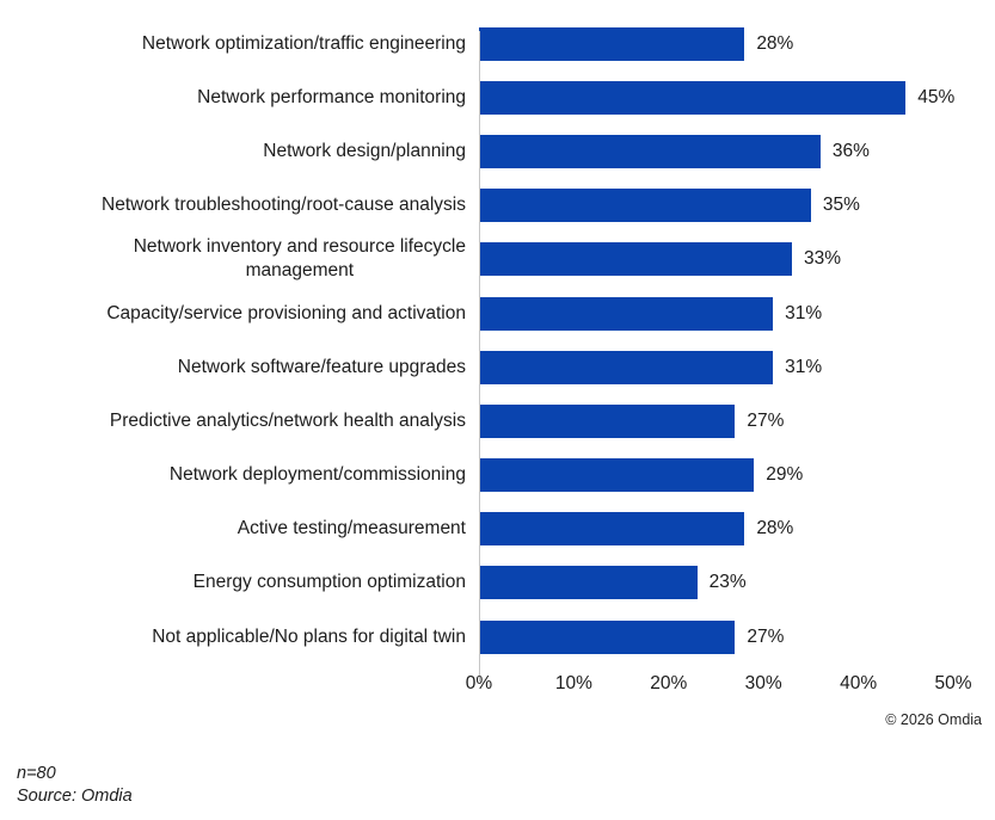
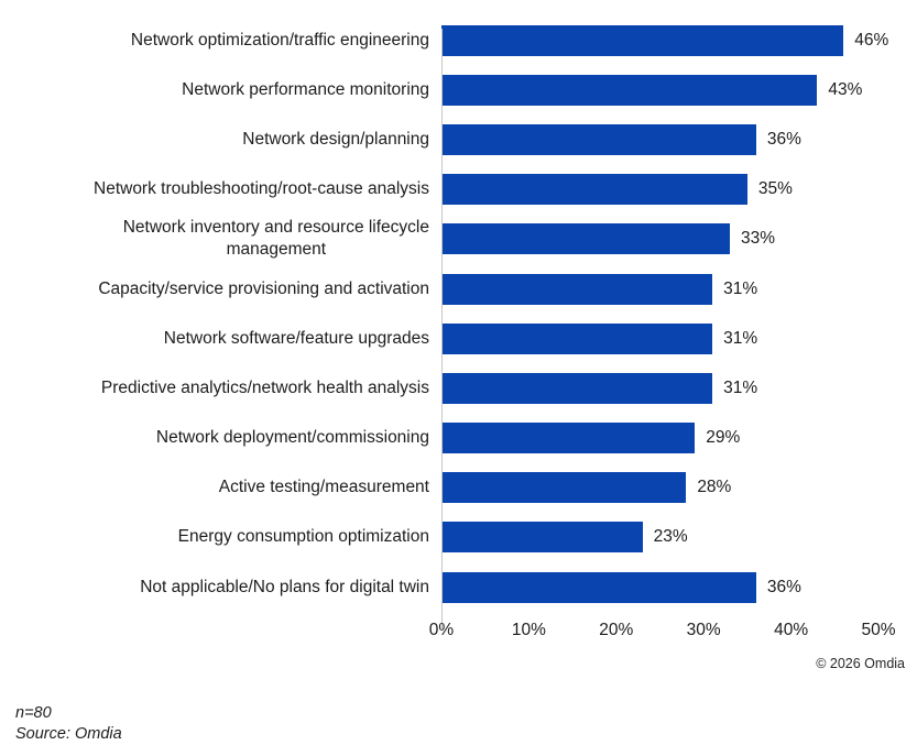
Network optimization/traffic engineering: 28% -> 46%
Network performance monitoring: 45% -> 43%
Predictive analytics/network health analysis: 27% -> 31%
Not applicable/No plans for digital twin: 27% -> 36%
